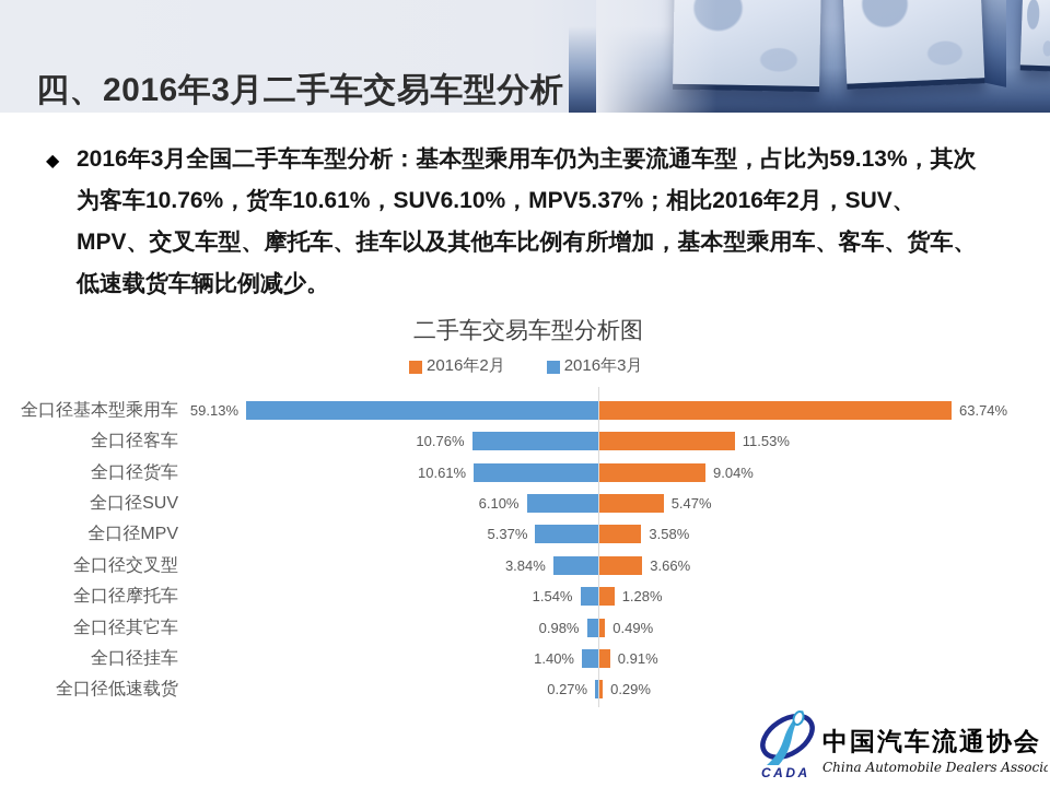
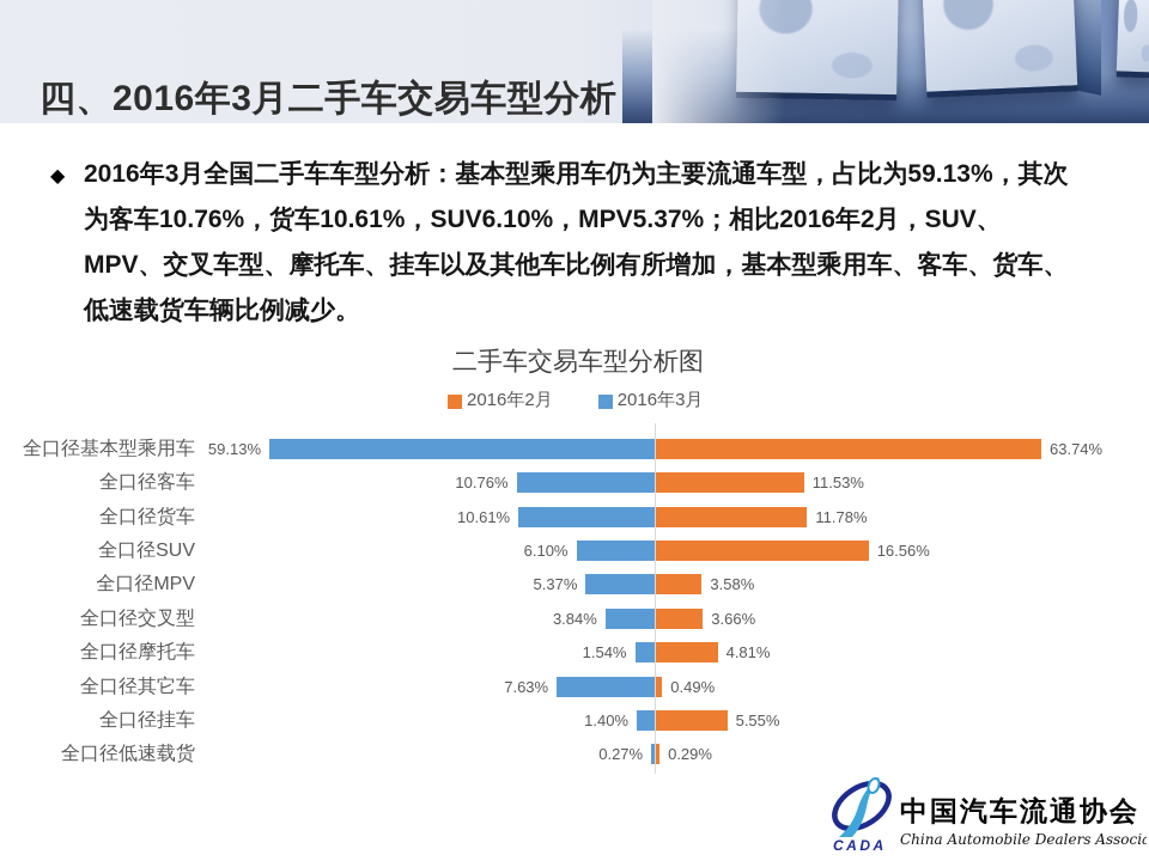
2016年2月/全口径货车: 9.04% -> 11.78%
2016年2月/全口径SUV: 5.47% -> 16.56%
2016年2月/全口径摩托车: 1.28% -> 4.81%
2016年3月/全口径其它车: 0.98% -> 7.63%
2016年2月/全口径挂车: 0.91% -> 5.55%
